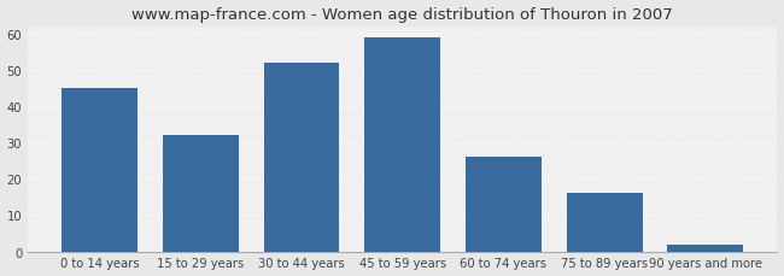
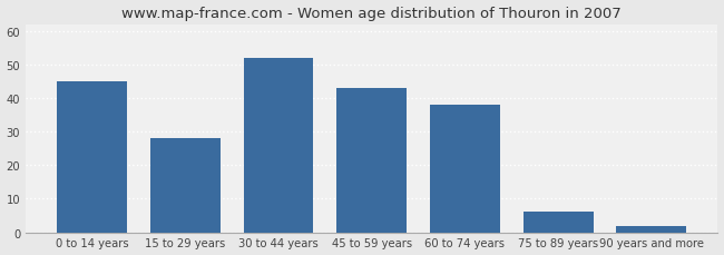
15 to 29 years: 32 -> 28
45 to 59 years: 59 -> 43
60 to 74 years: 26 -> 38
75 to 89 years: 16 -> 6
